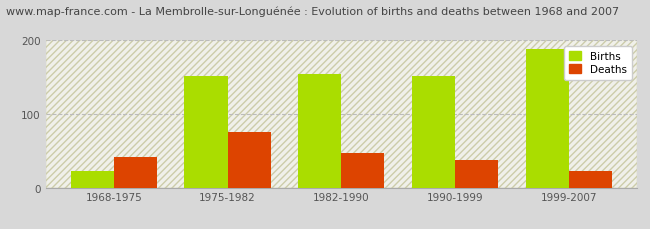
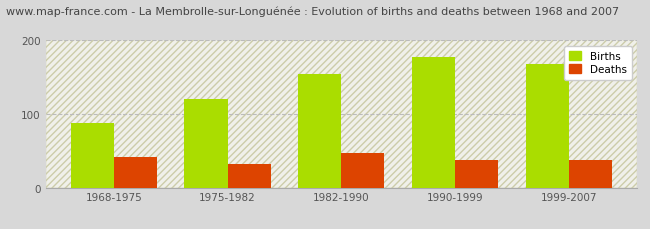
Births/1968-1975: 22 -> 88
Births/1975-1982: 152 -> 120
Deaths/1975-1982: 76 -> 32
Births/1990-1999: 152 -> 178
Births/1999-2007: 188 -> 168
Deaths/1999-2007: 22 -> 37
